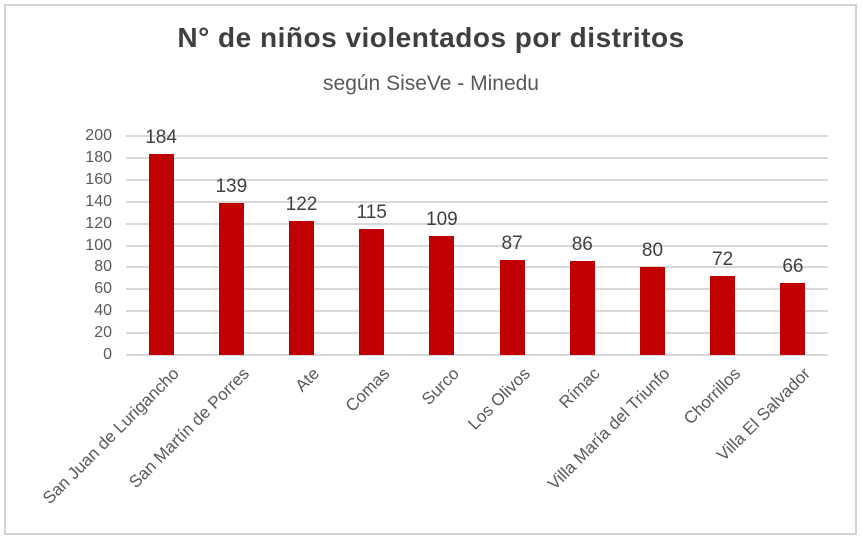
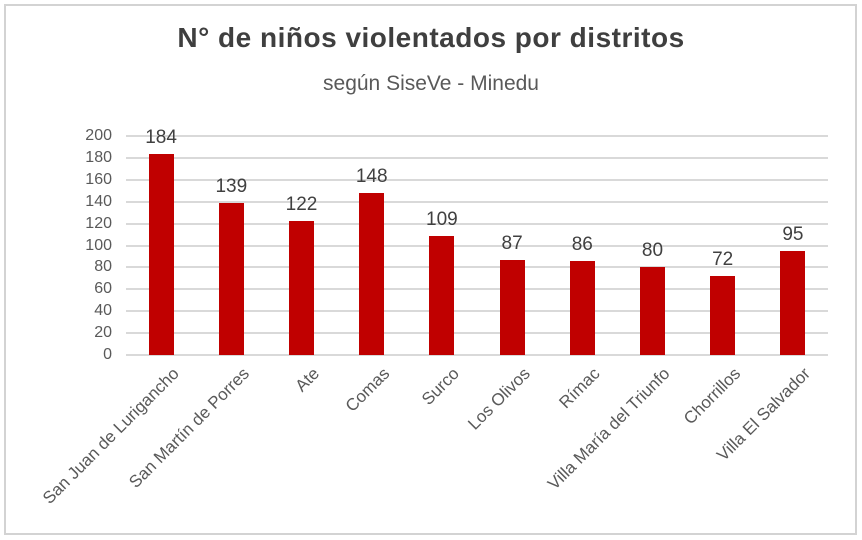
Comas: 115 -> 148
Villa El Salvador: 66 -> 95
